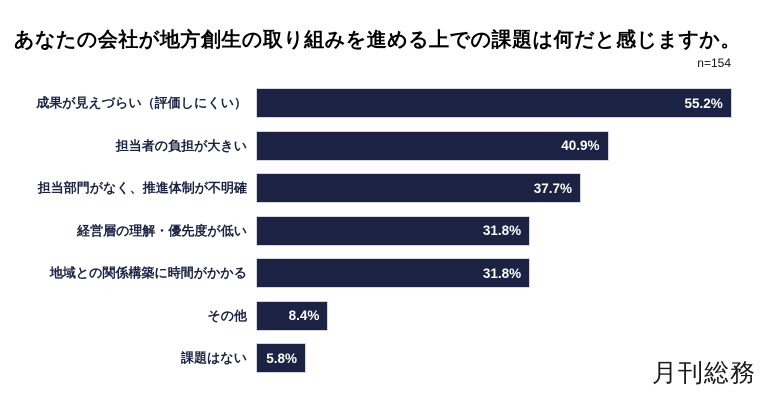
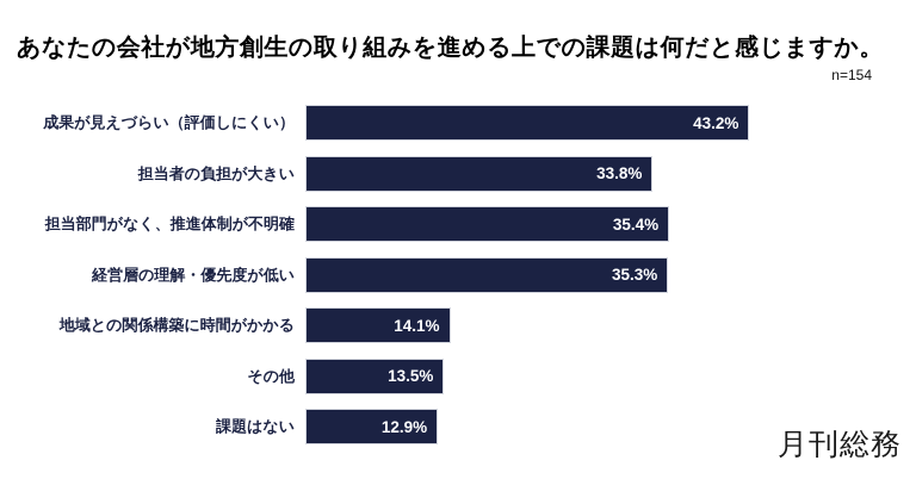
成果が見えづらい（評価しにくい）: 55.2% -> 43.2%
担当者の負担が大きい: 40.9% -> 33.8%
担当部門がなく、推進体制が不明確: 37.7% -> 35.4%
経営層の理解・優先度が低い: 31.8% -> 35.3%
地域との関係構築に時間がかかる: 31.8% -> 14.1%
その他: 8.4% -> 13.5%
課題はない: 5.8% -> 12.9%
